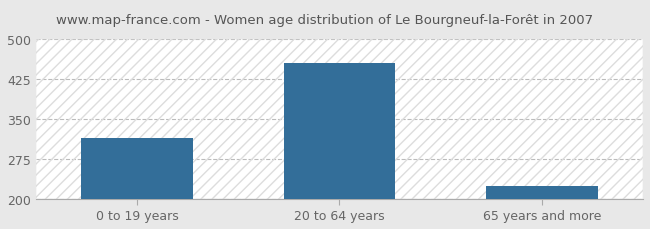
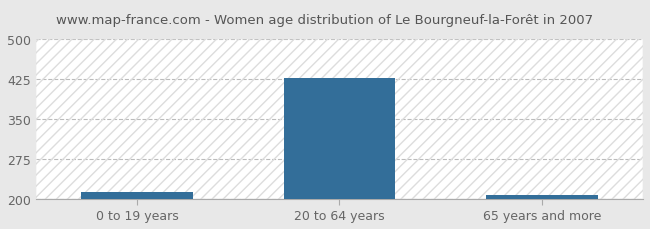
0 to 19 years: 314 -> 213
20 to 64 years: 454 -> 427
65 years and more: 224 -> 207
